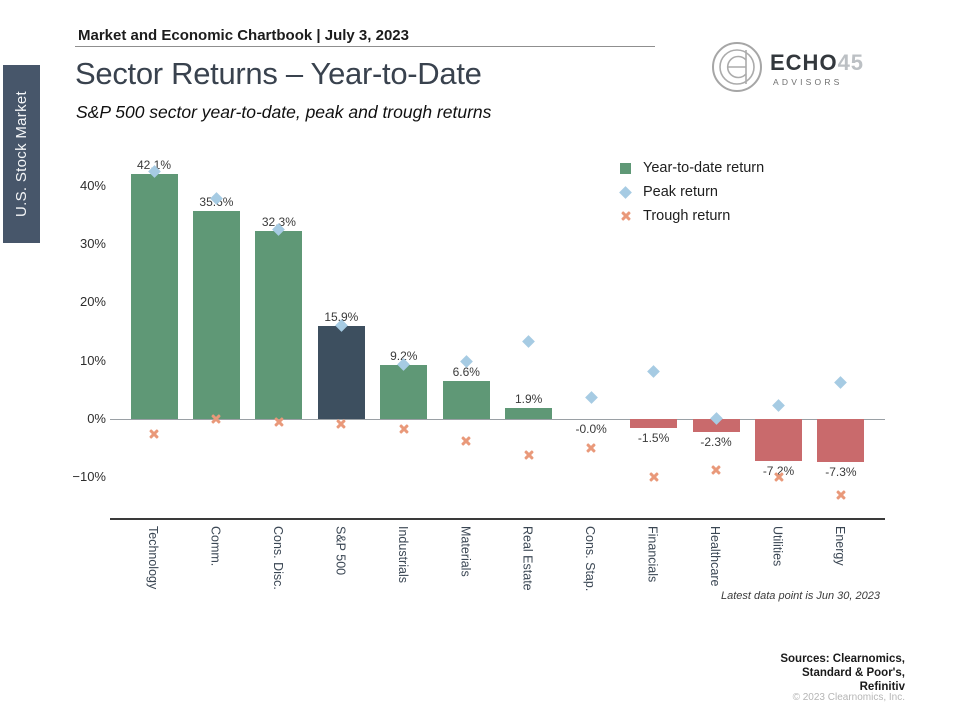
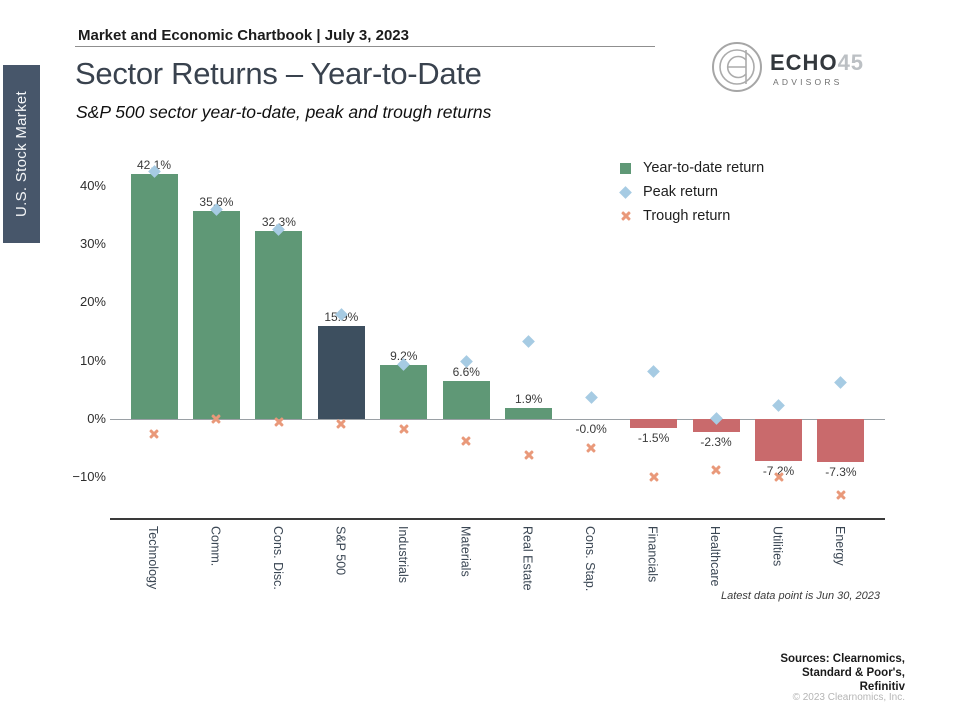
Peak return/Comm.: 38% -> 36%
Peak return/S&P 500: 16% -> 18%
